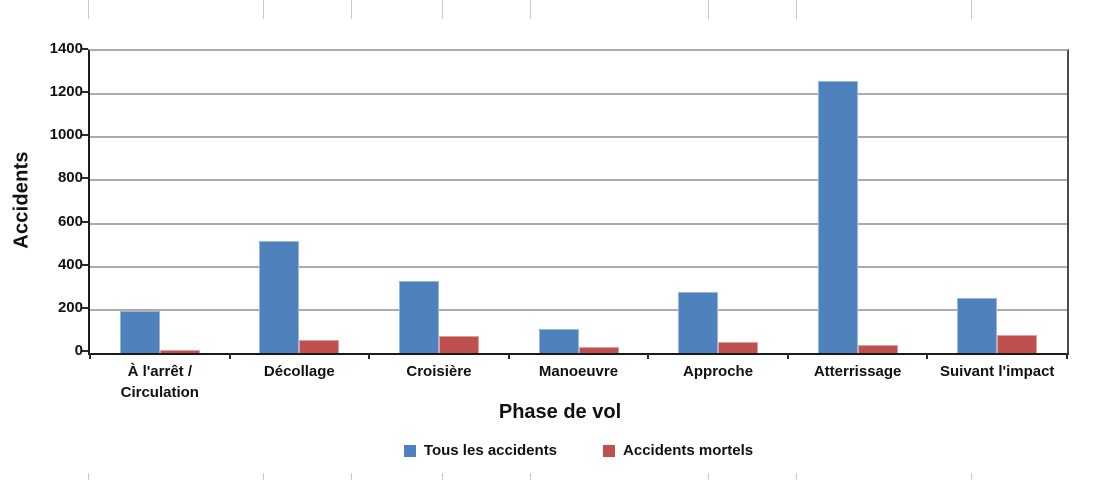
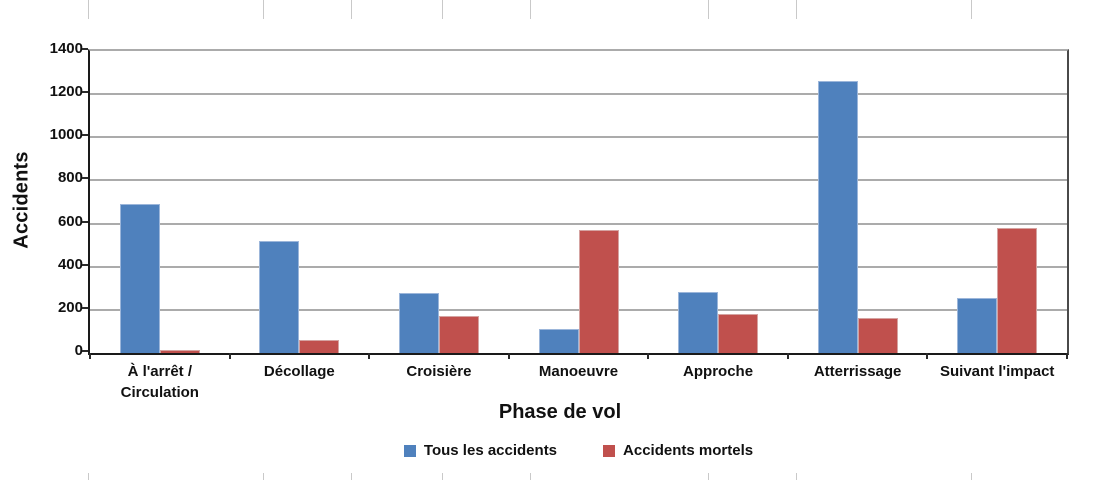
Tous les accidents/À l'arrêt / Circulation: 200 -> 690
Tous les accidents/Croisière: 340 -> 280
Accidents mortels/Croisière: 80 -> 170
Accidents mortels/Manoeuvre: 30 -> 570
Accidents mortels/Approche: 50 -> 180
Accidents mortels/Atterrissage: 40 -> 160
Accidents mortels/Suivant l'impact: 80 -> 580
